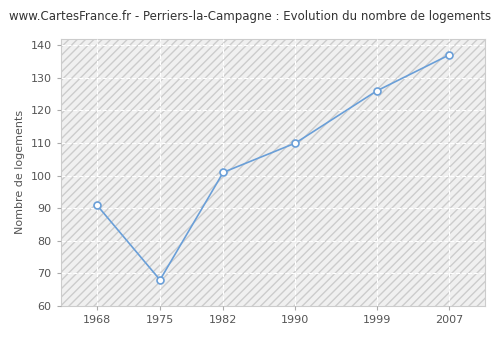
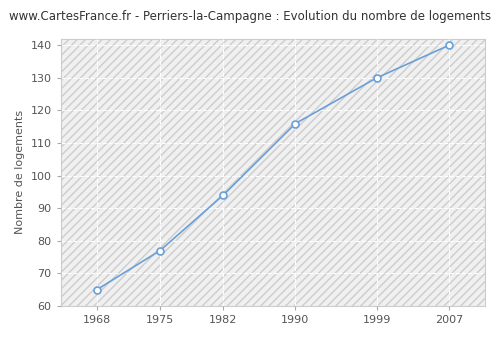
1968: 91 -> 65
1975: 68 -> 77
1982: 101 -> 94
1990: 110 -> 116
1999: 126 -> 130
2007: 137 -> 140
